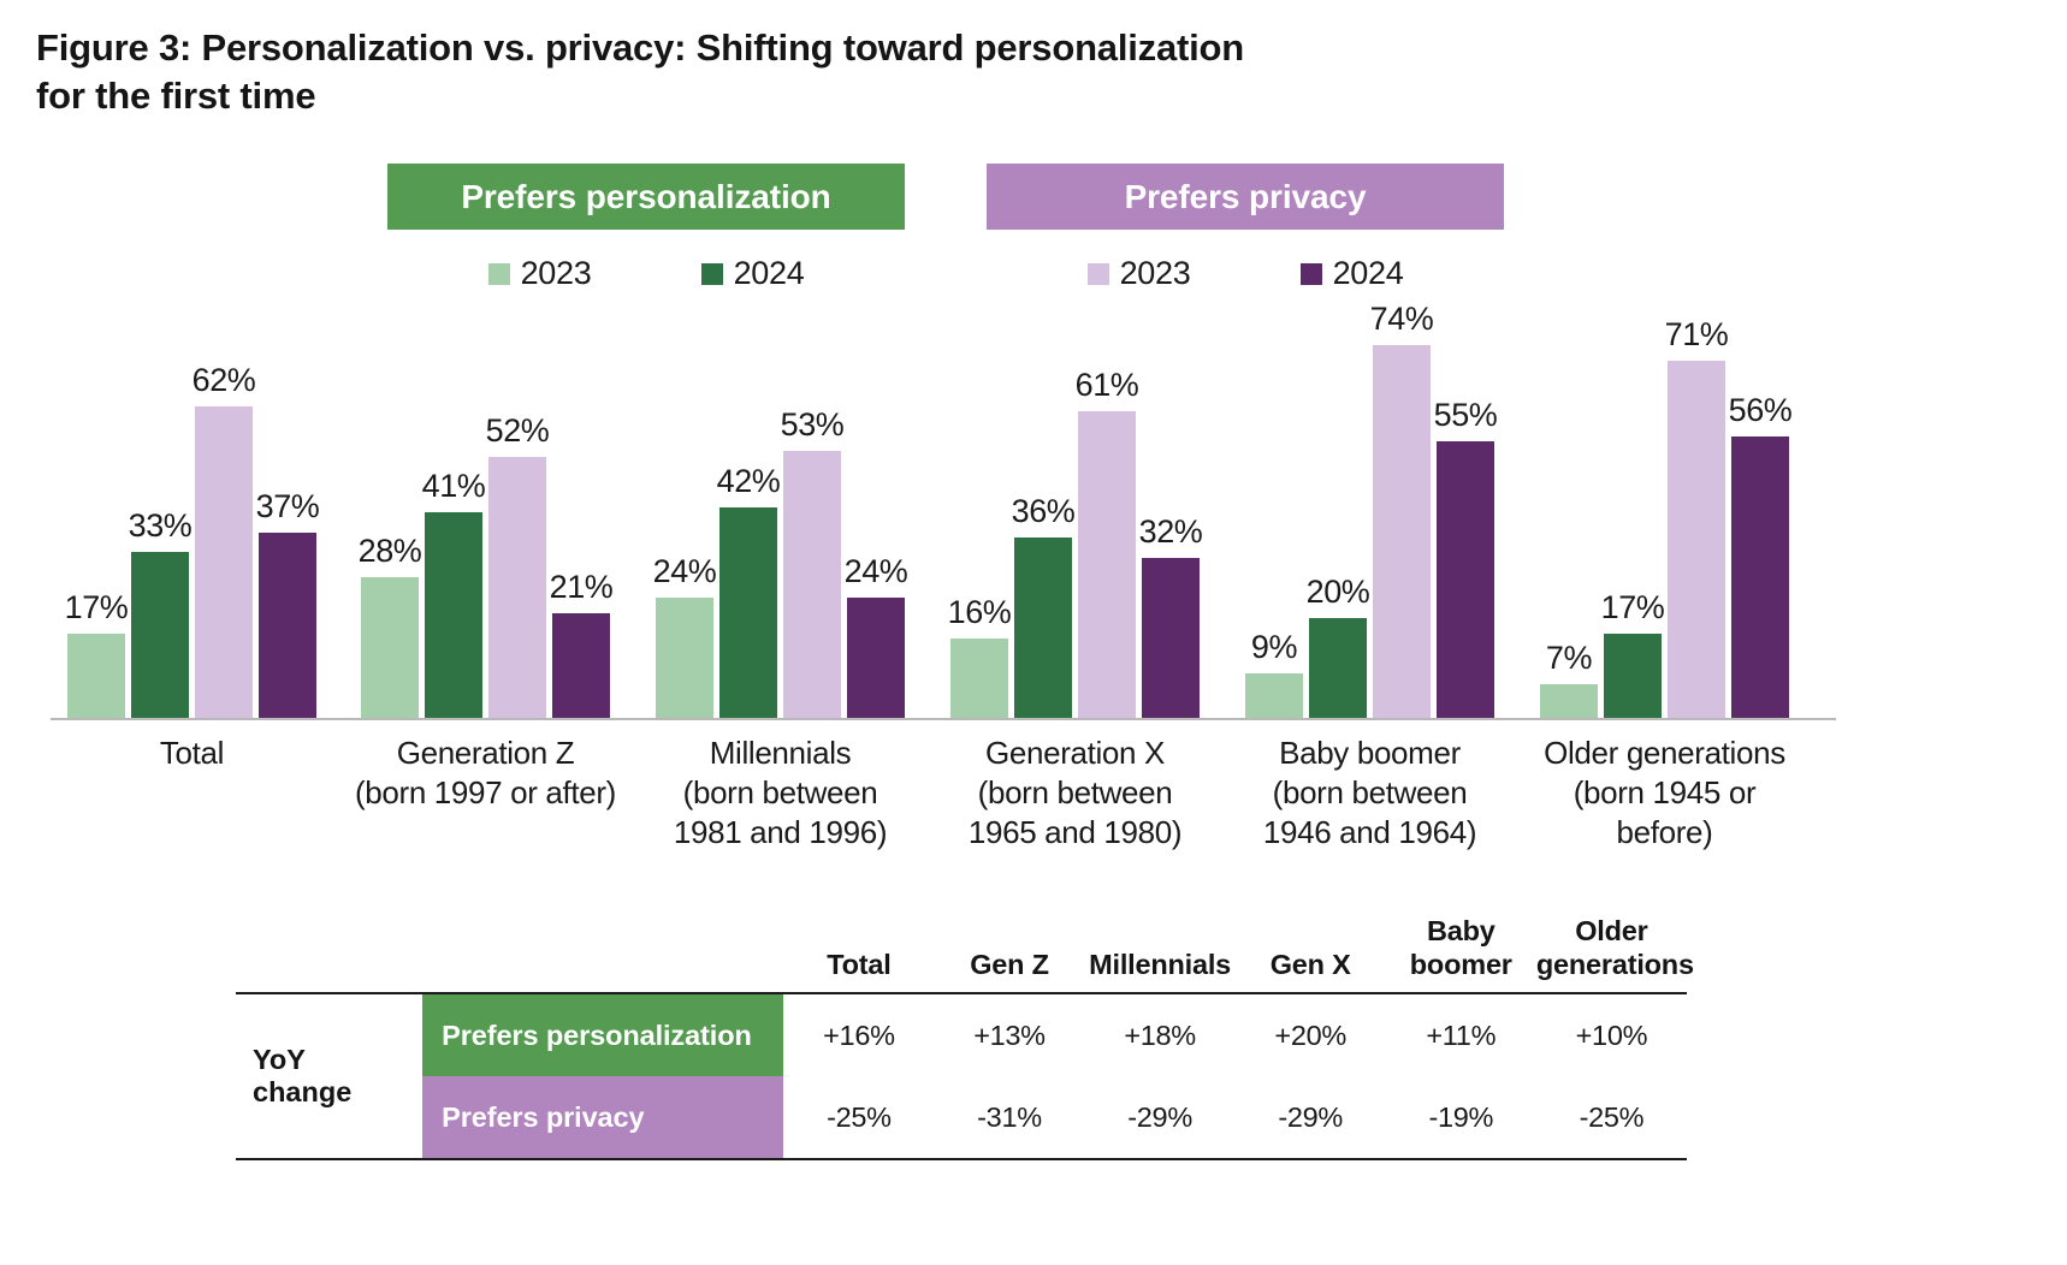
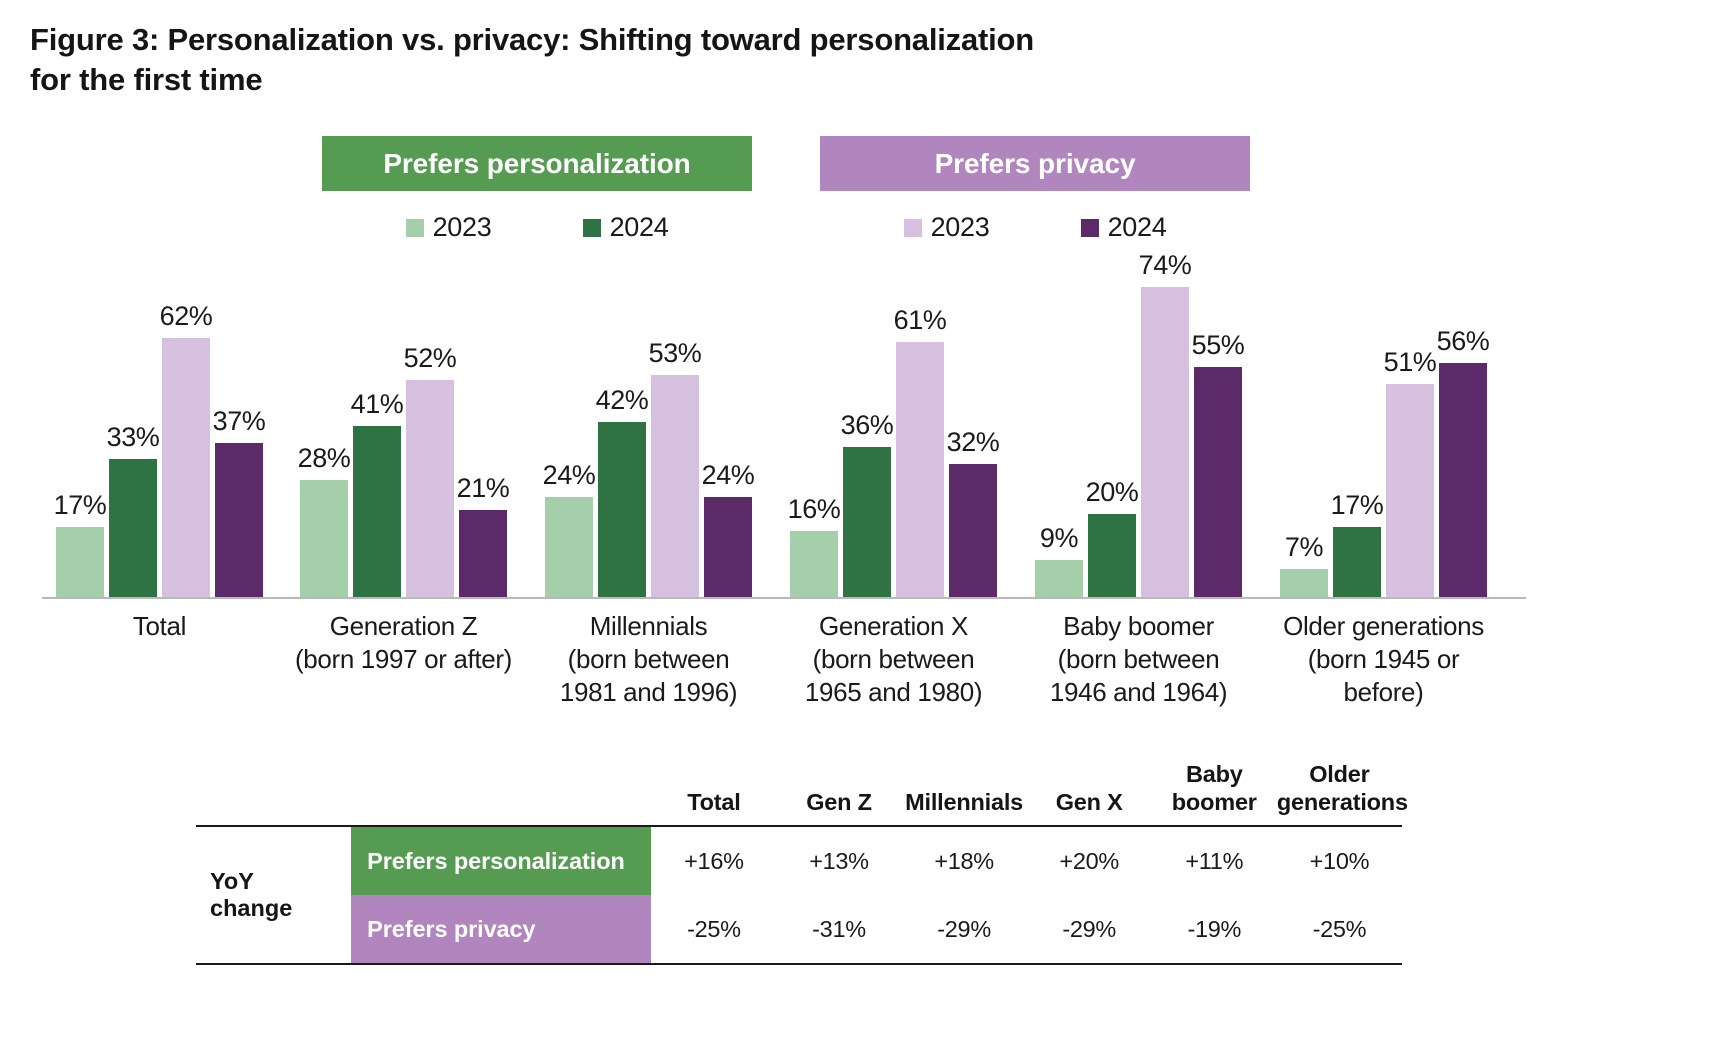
Prefers privacy 2023/Older generations (born 1945 or before): 71% -> 51%
